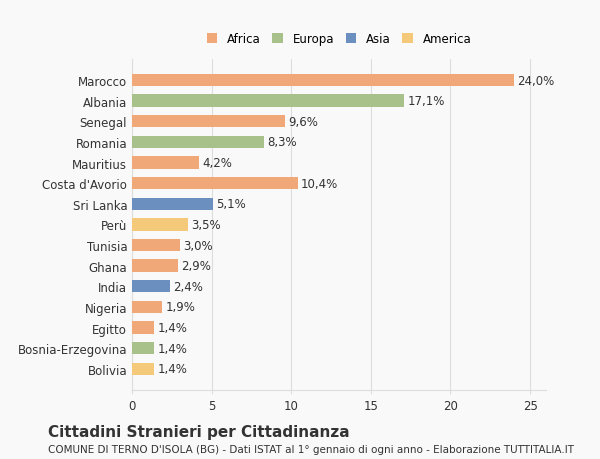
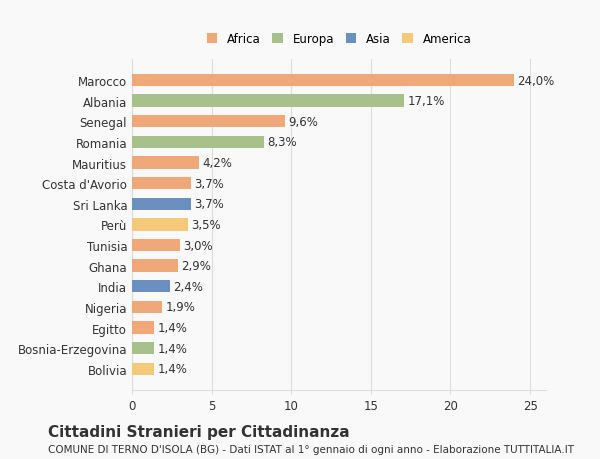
Costa d'Avorio: 10,4% -> 3,7%
Sri Lanka: 5,1% -> 3,7%
